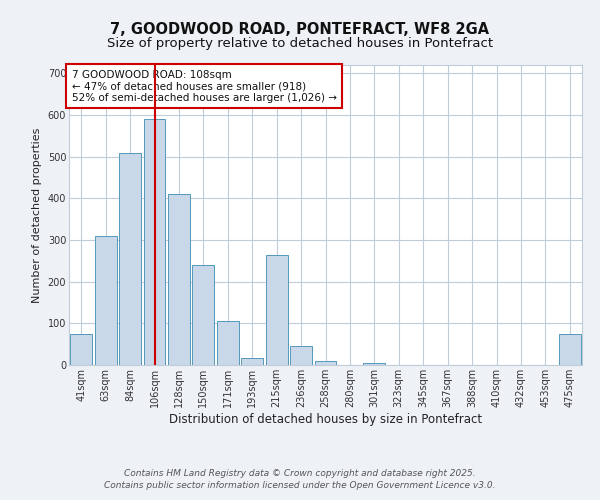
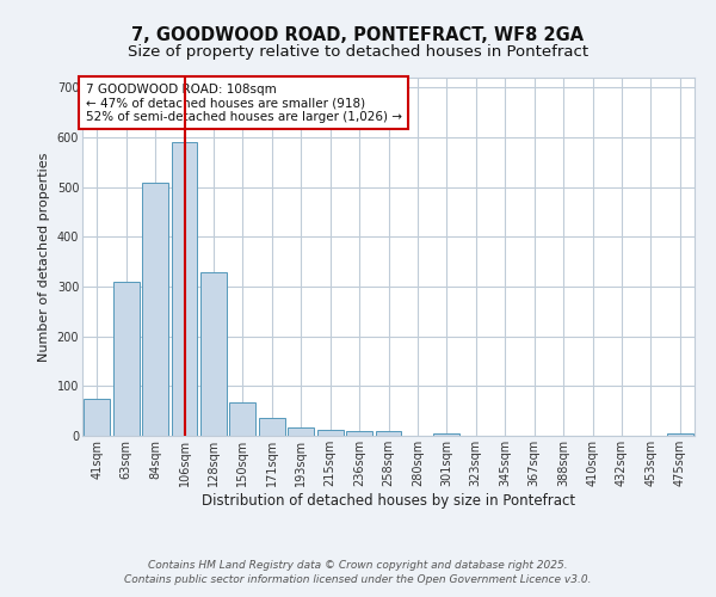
128sqm: 410 -> 330
150sqm: 240 -> 68
171sqm: 105 -> 37
215sqm: 265 -> 13
236sqm: 45 -> 10
475sqm: 75 -> 4
